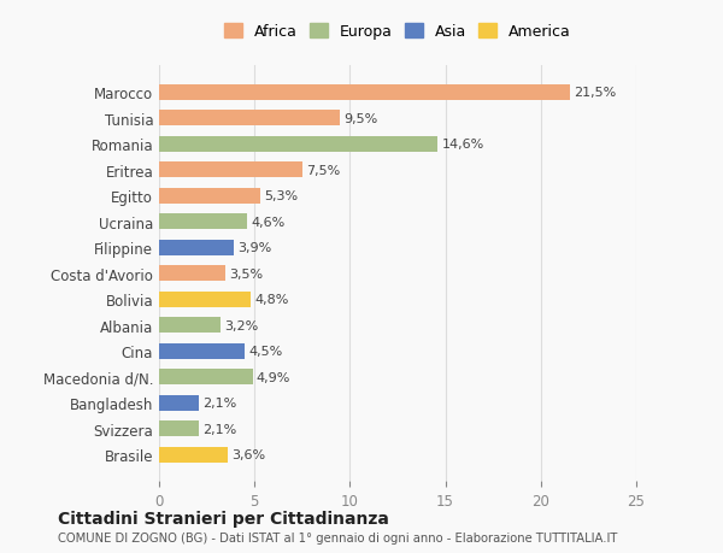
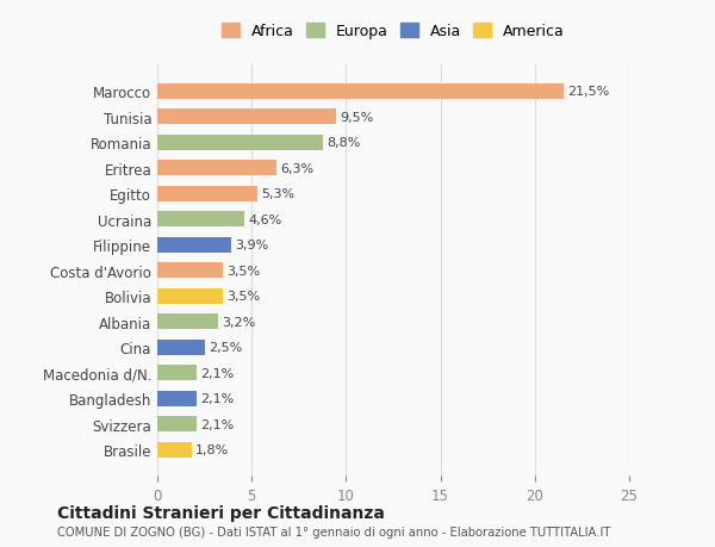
Romania: 14,6% -> 8,8%
Eritrea: 7,5% -> 6,3%
Bolivia: 4,8% -> 3,5%
Cina: 4,5% -> 2,5%
Macedonia d/N.: 4,9% -> 2,1%
Brasile: 3,6% -> 1,8%
